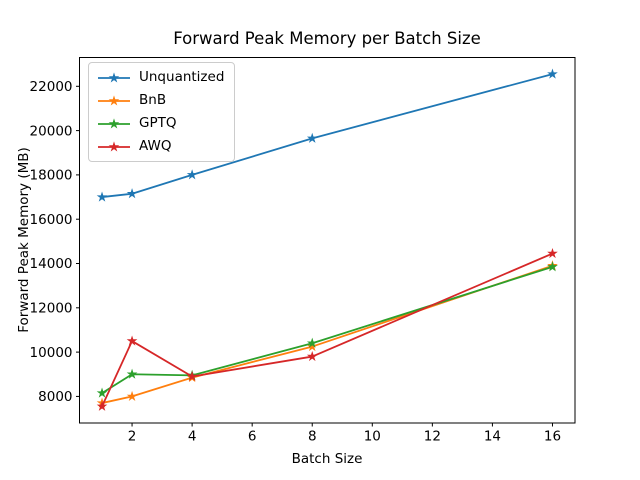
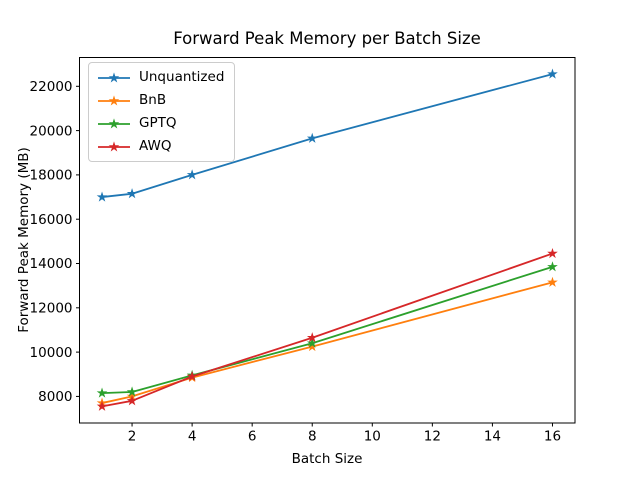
GPTQ/2: 9000 -> 8200
AWQ/2: 10500 -> 7800
AWQ/8: 9800 -> 10600
BnB/16: 13900 -> 13200
